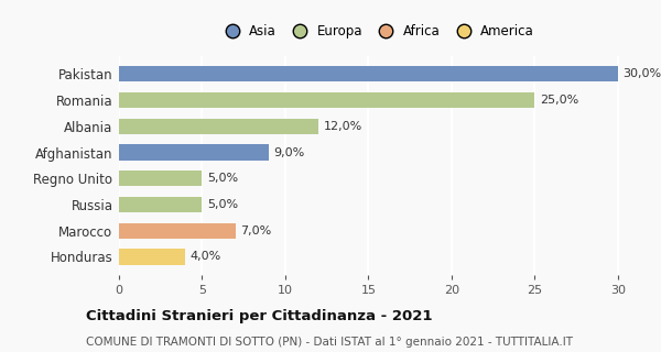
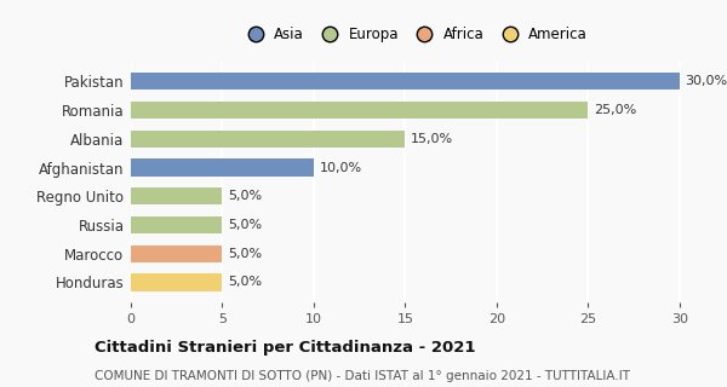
Albania: 12,0% -> 15,0%
Afghanistan: 9,0% -> 10,0%
Marocco: 7,0% -> 5,0%
Honduras: 4,0% -> 5,0%
